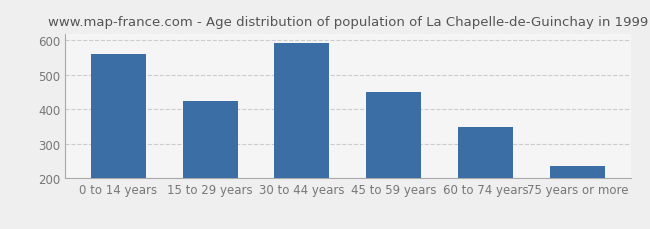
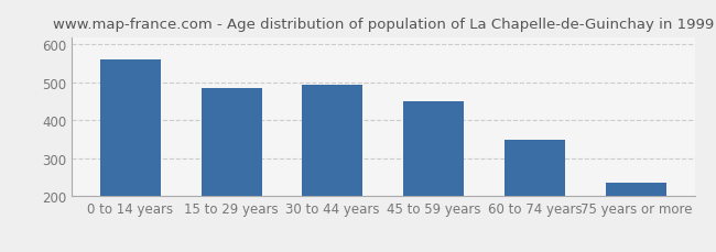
15 to 29 years: 425 -> 485
30 to 44 years: 592 -> 495
